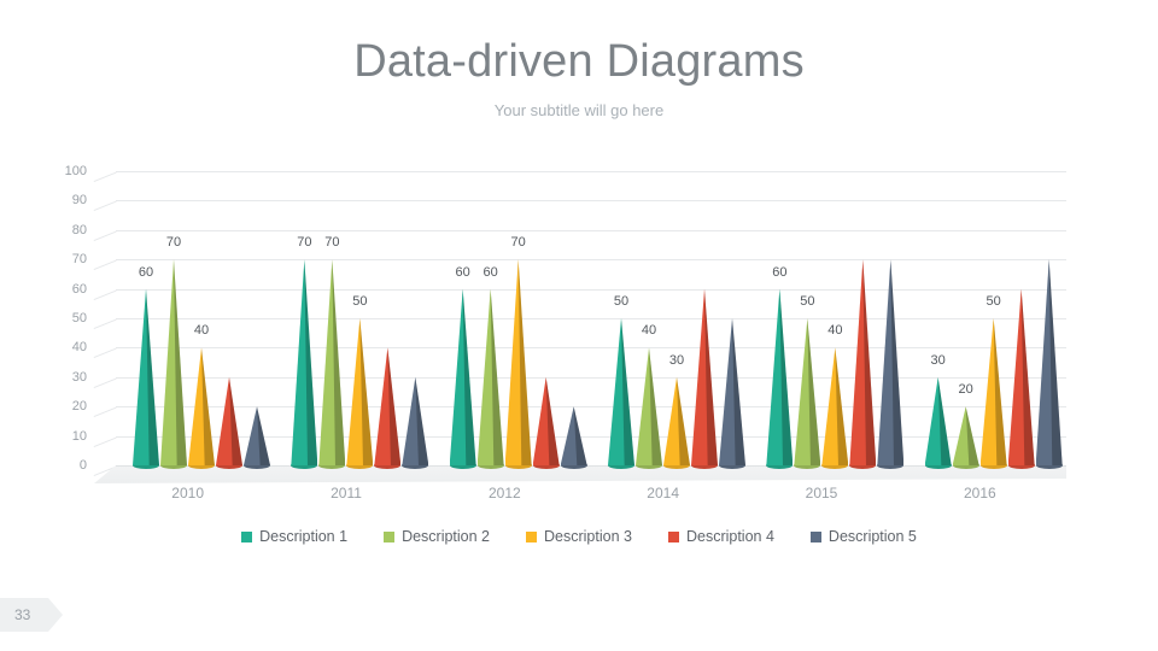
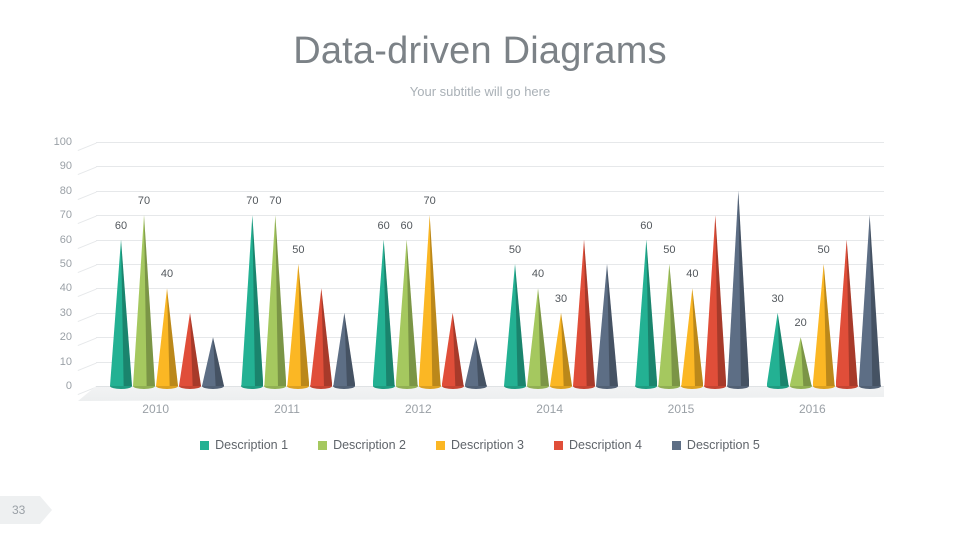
Description 5/2015: 70 -> 80
